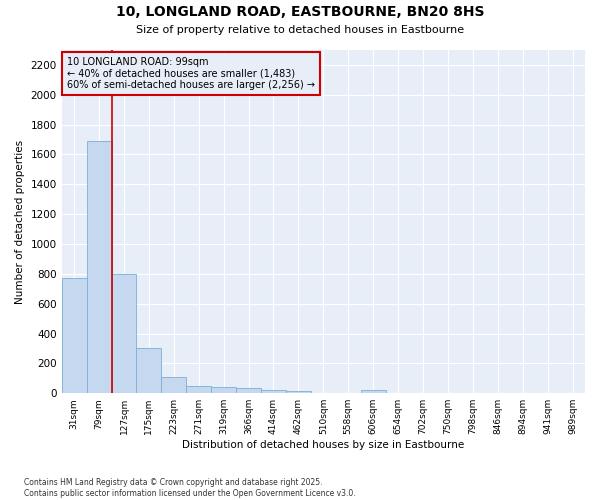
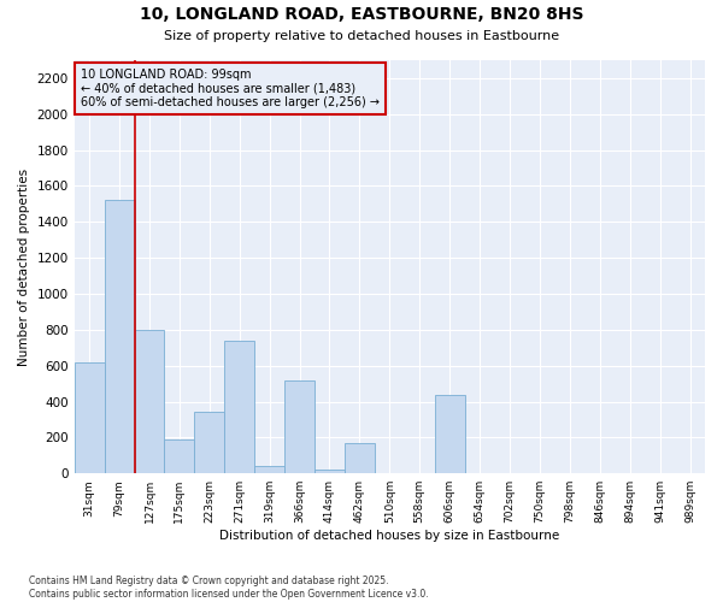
31sqm: 770 -> 620
79sqm: 1690 -> 1520
175sqm: 300 -> 190
223sqm: 110 -> 340
271sqm: 40 -> 740
366sqm: 40 -> 520
462sqm: 20 -> 170
606sqm: 20 -> 440
